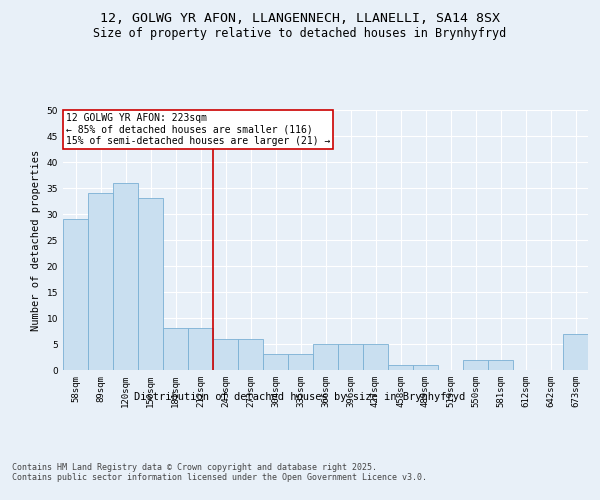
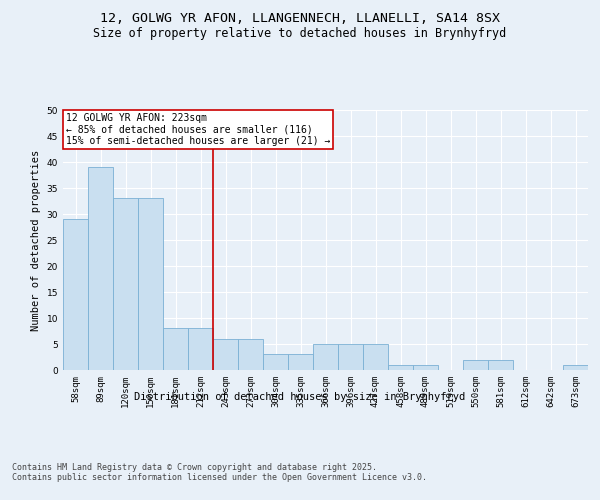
89sqm: 34 -> 39
120sqm: 36 -> 33
673sqm: 7 -> 1
